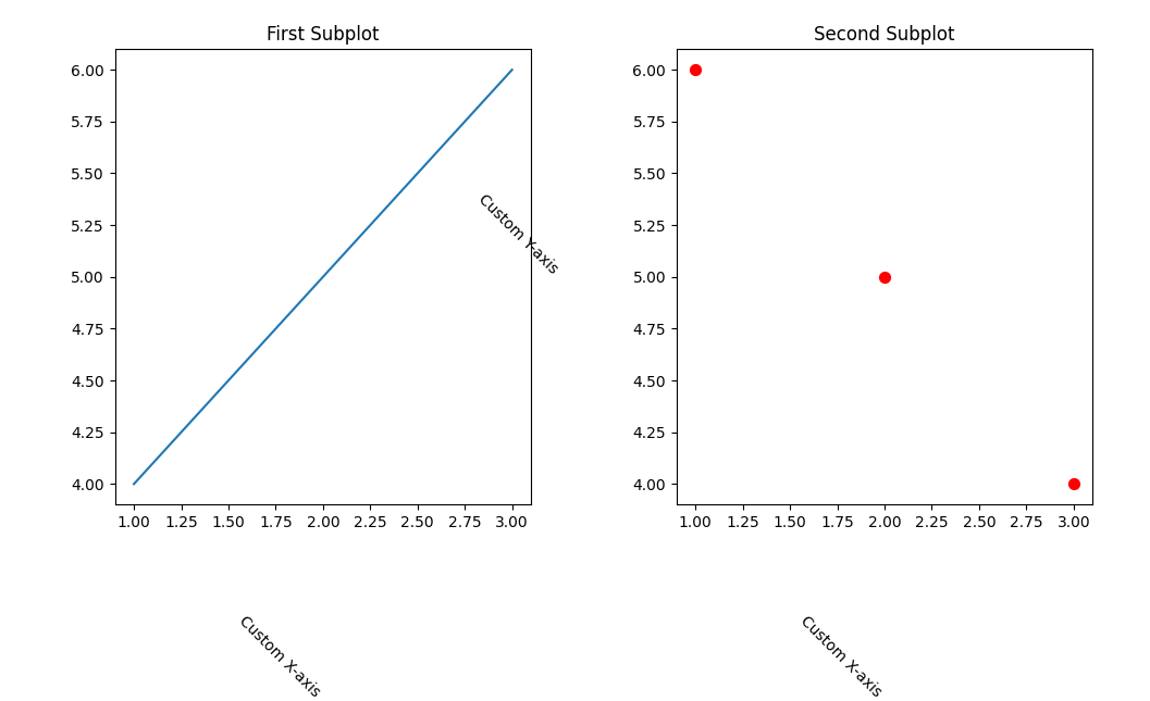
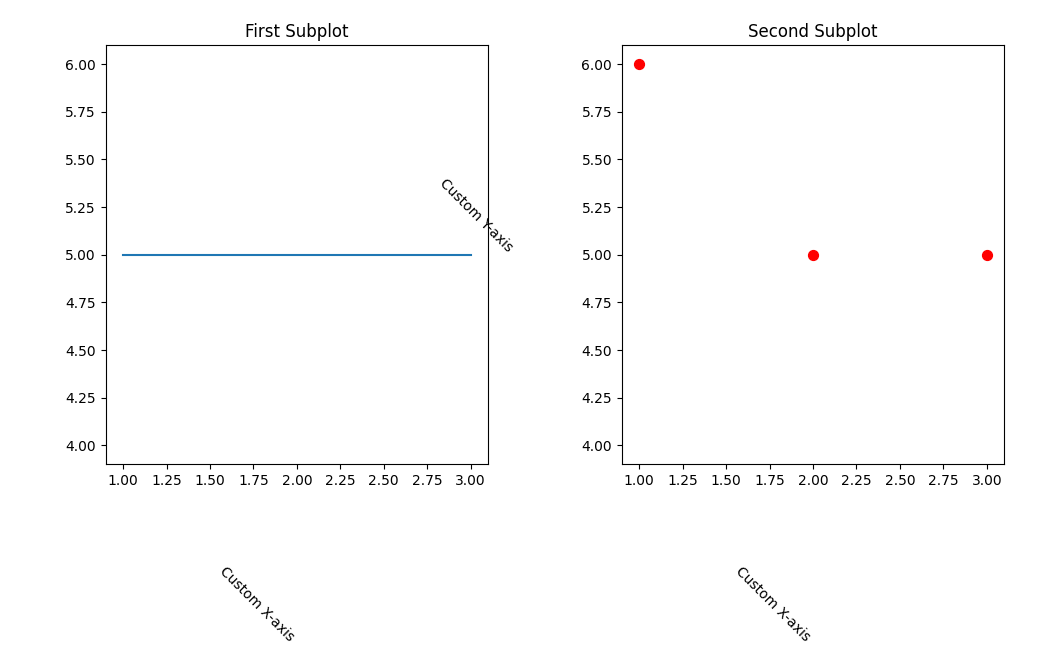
First Subplot/1.00: 4 -> 5
First Subplot/3.00: 6 -> 5
Second Subplot/3.00: 4 -> 5
